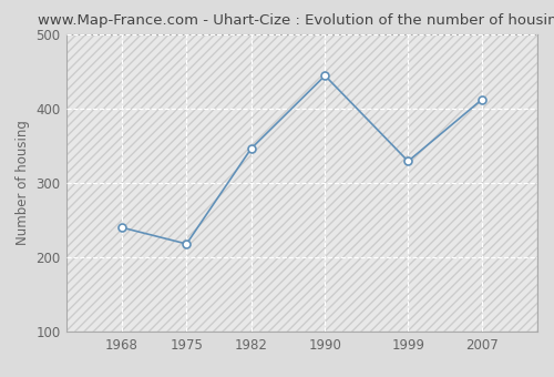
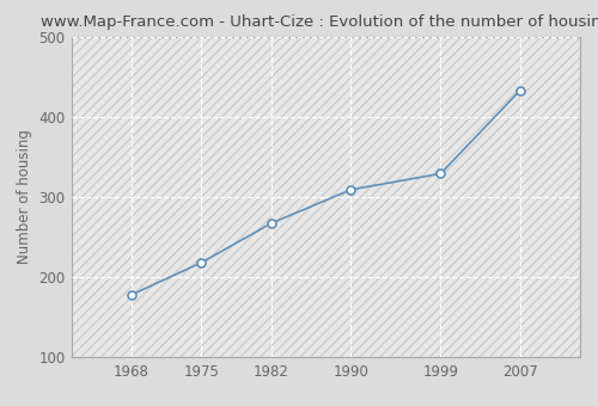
1968: 240 -> 178
1982: 346 -> 267
1990: 444 -> 309
2007: 412 -> 433
